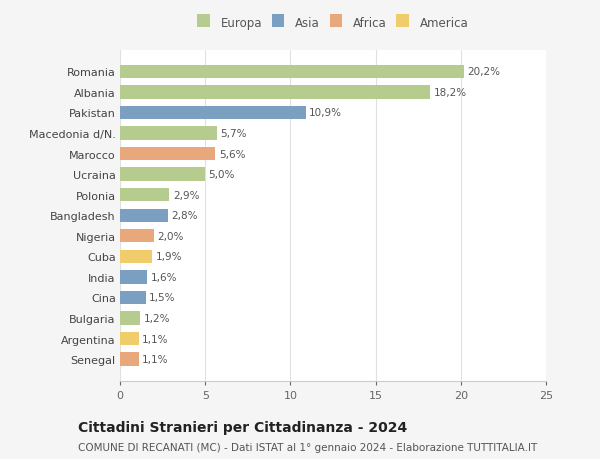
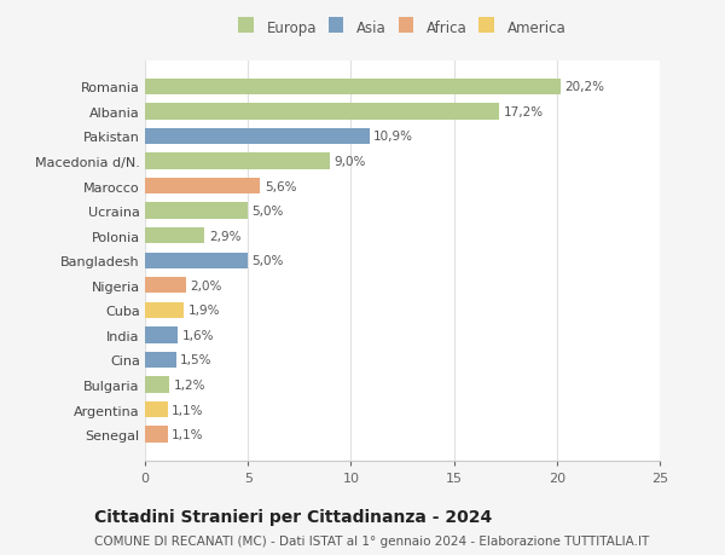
Albania: 18,2% -> 17,2%
Macedonia d/N.: 5,7% -> 9,0%
Bangladesh: 2,8% -> 5,0%
